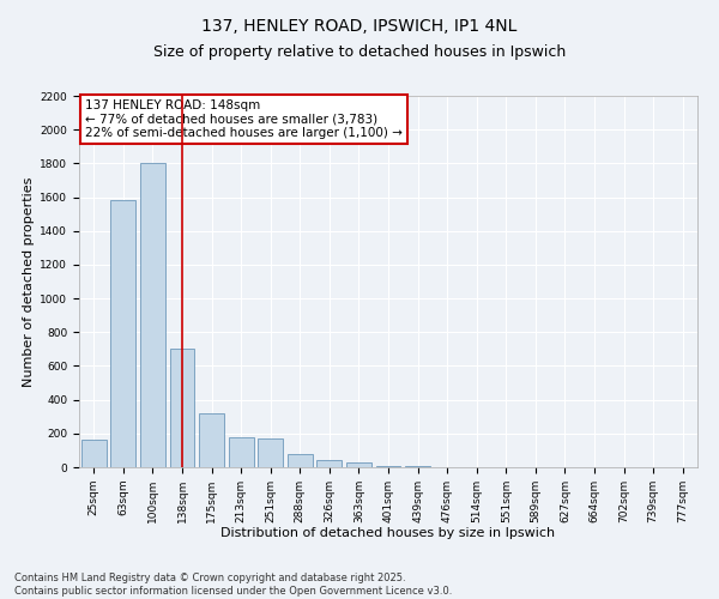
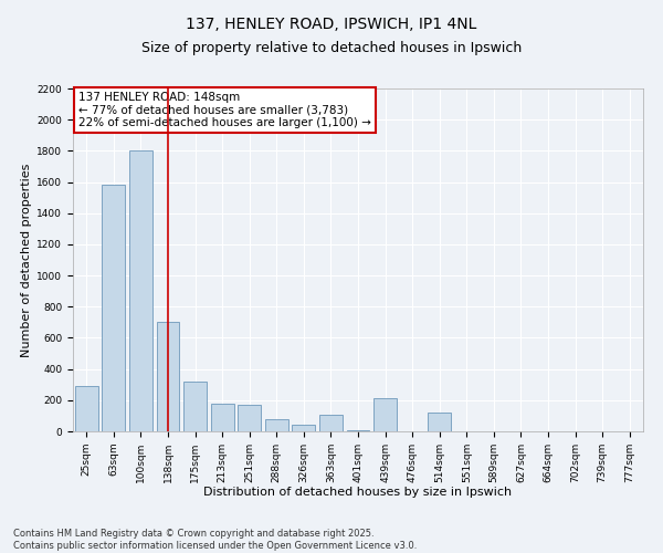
25sqm: 160 -> 290
363sqm: 20 -> 110
439sqm: 0 -> 210
514sqm: 0 -> 120
